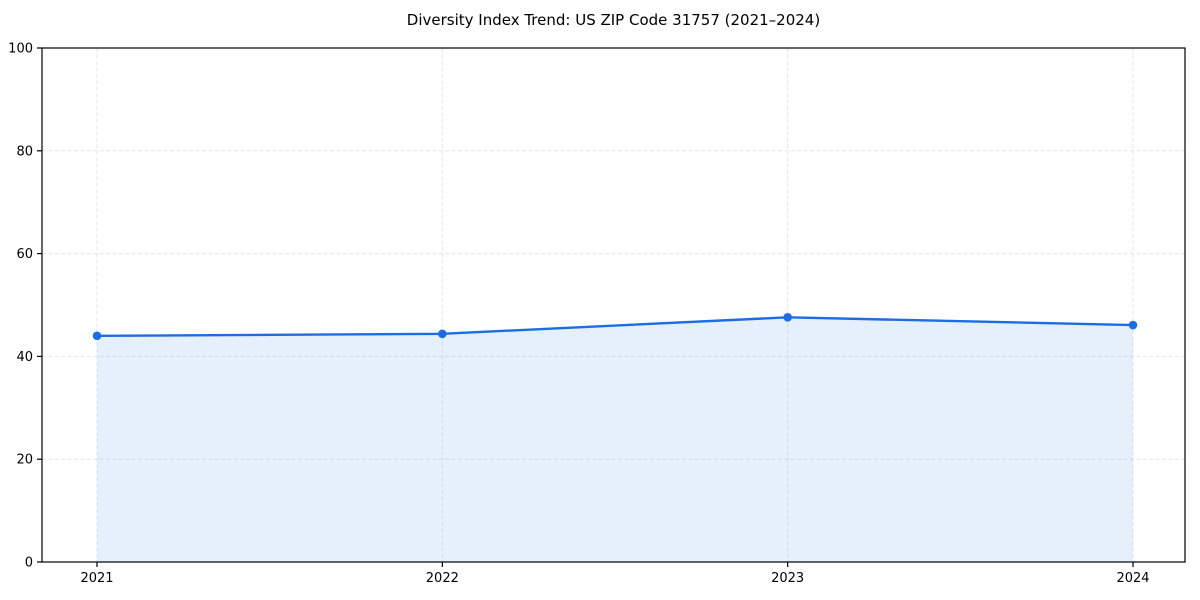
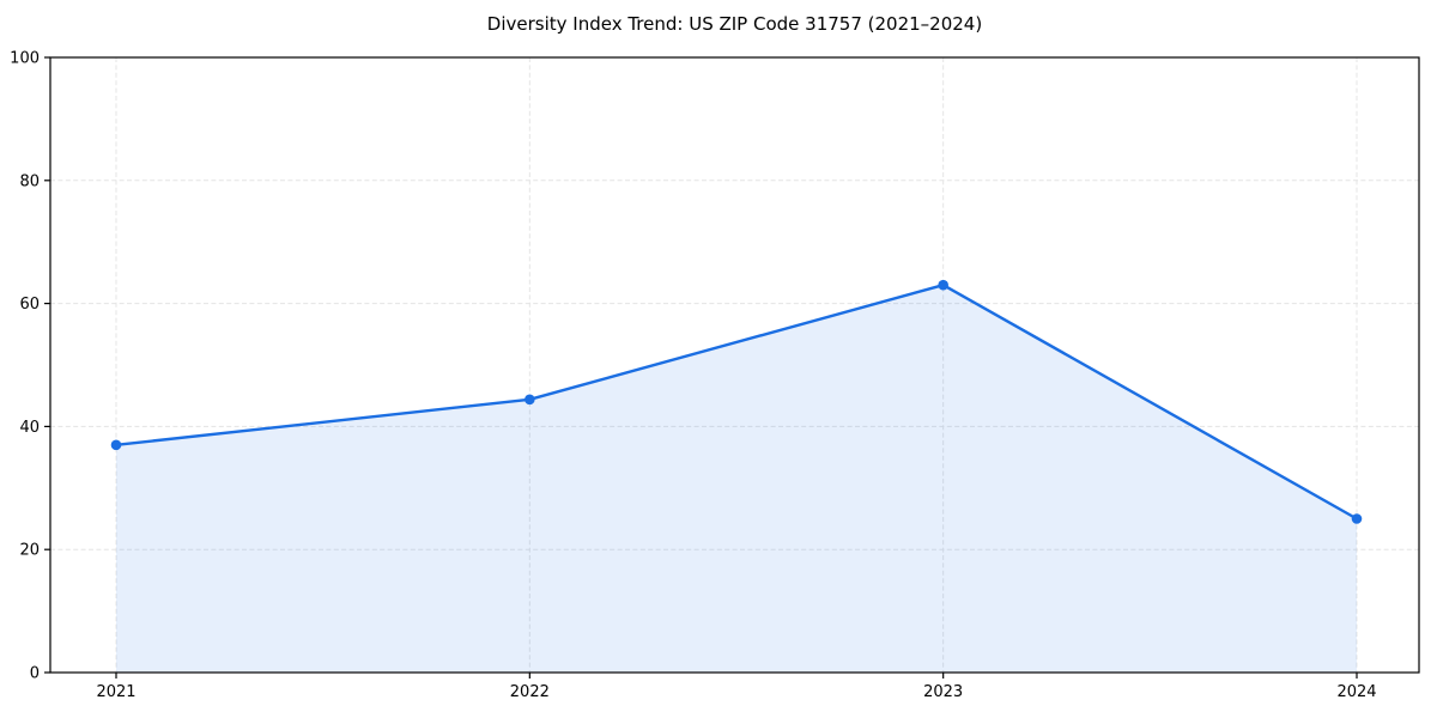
2021: 44 -> 37
2023: 48 -> 63
2024: 46 -> 25
